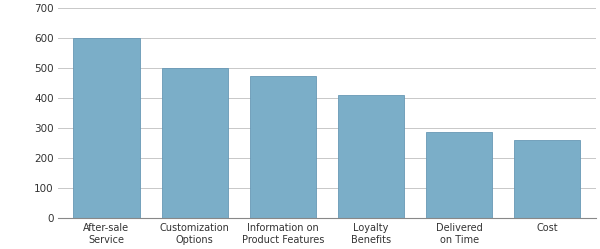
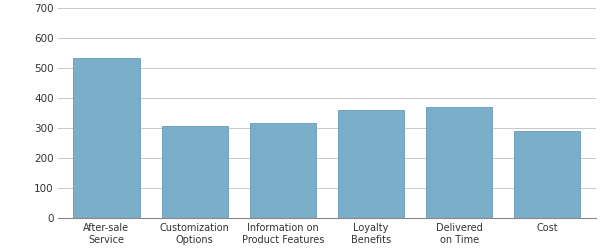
After-sale Service: 600 -> 535
Customization Options: 500 -> 305
Information on Product Features: 475 -> 315
Loyalty Benefits: 410 -> 360
Delivered on Time: 285 -> 370
Cost: 260 -> 290
